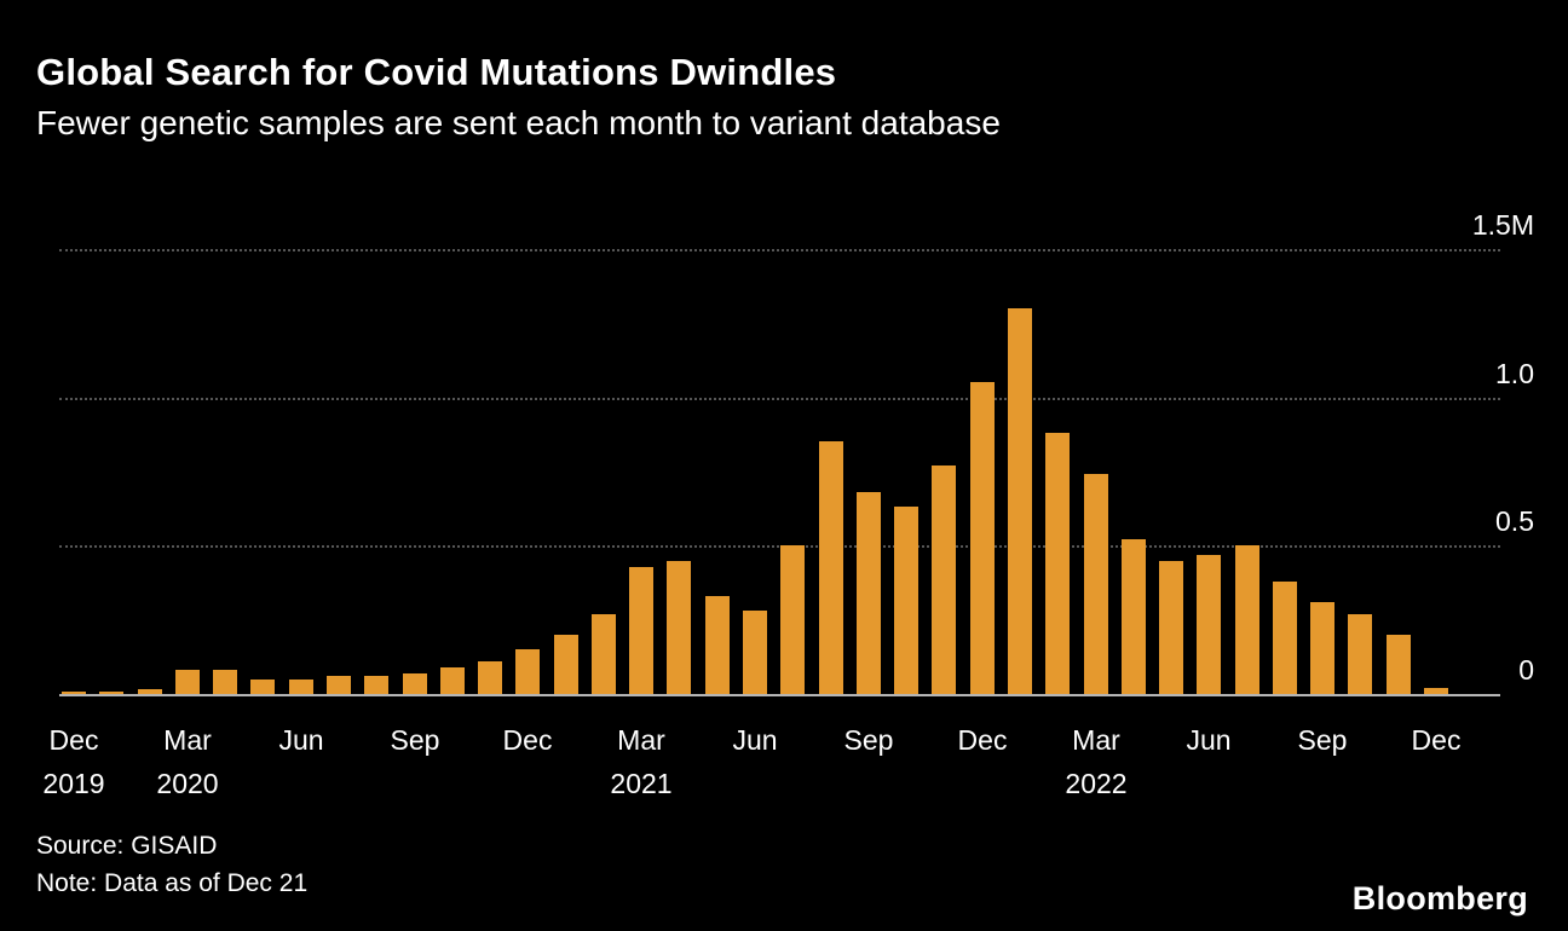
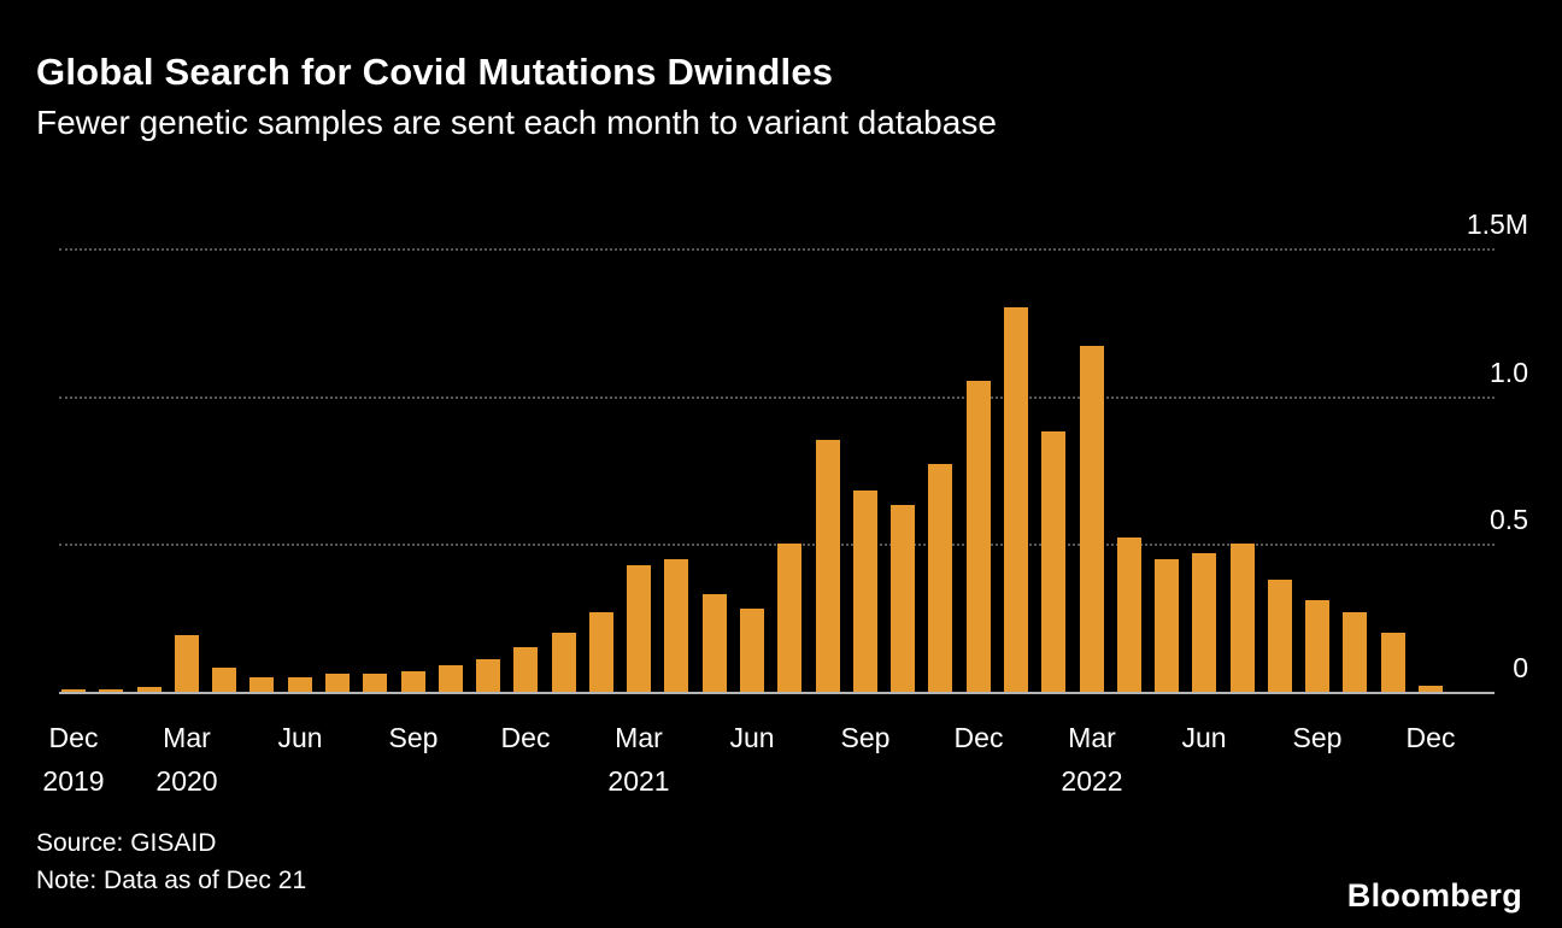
Mar 2020: 0.08M -> 0.19M
Mar 2022: 0.74M -> 1.17M
